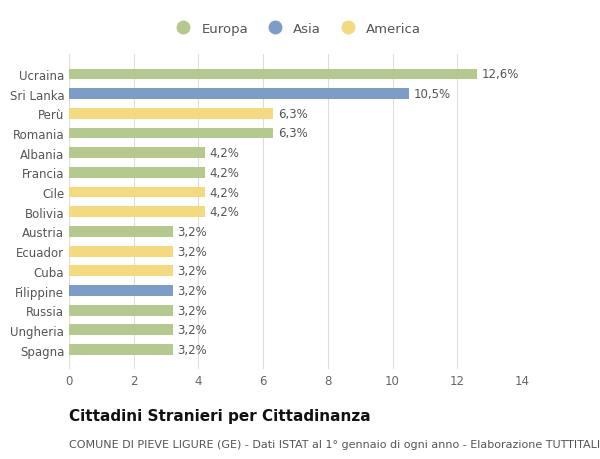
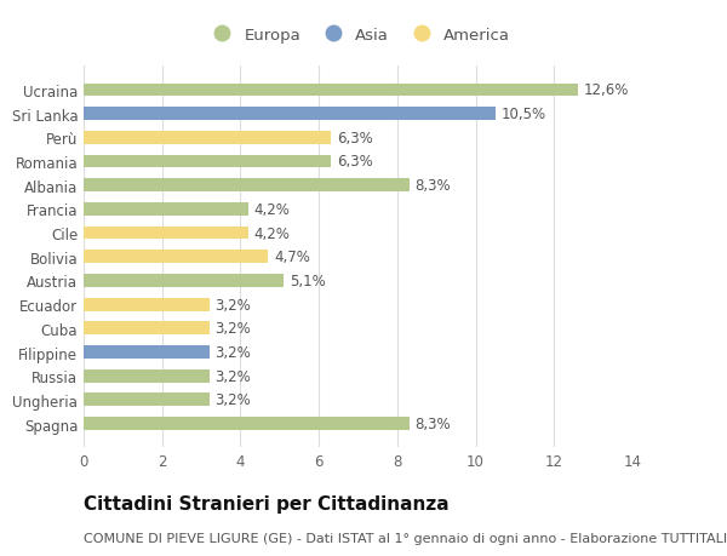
Albania: 4,2% -> 8,3%
Bolivia: 4,2% -> 4,7%
Austria: 3,2% -> 5,1%
Spagna: 3,2% -> 8,3%
